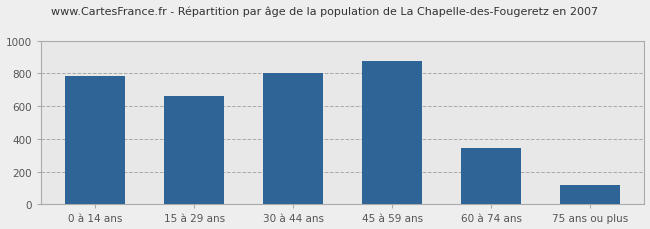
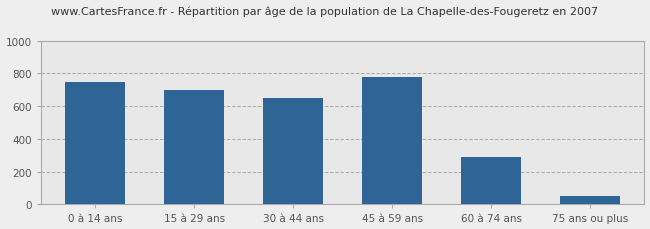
0 à 14 ans: 780 -> 750
15 à 29 ans: 660 -> 700
30 à 44 ans: 800 -> 650
45 à 59 ans: 880 -> 780
60 à 74 ans: 340 -> 290
75 ans ou plus: 120 -> 50
